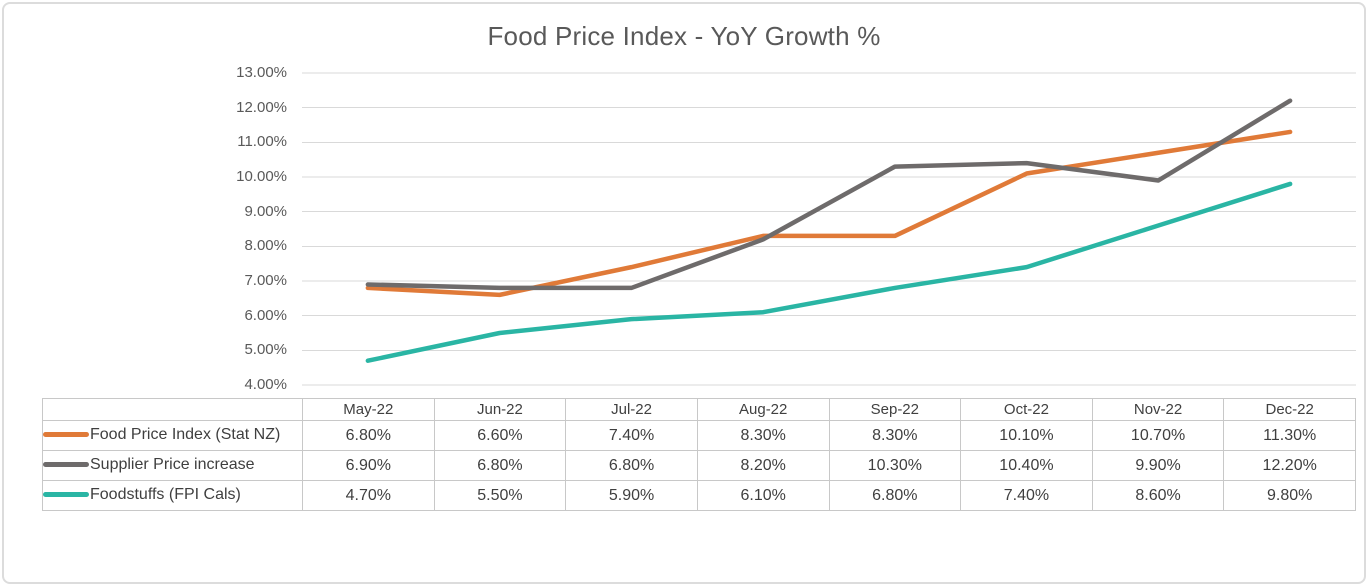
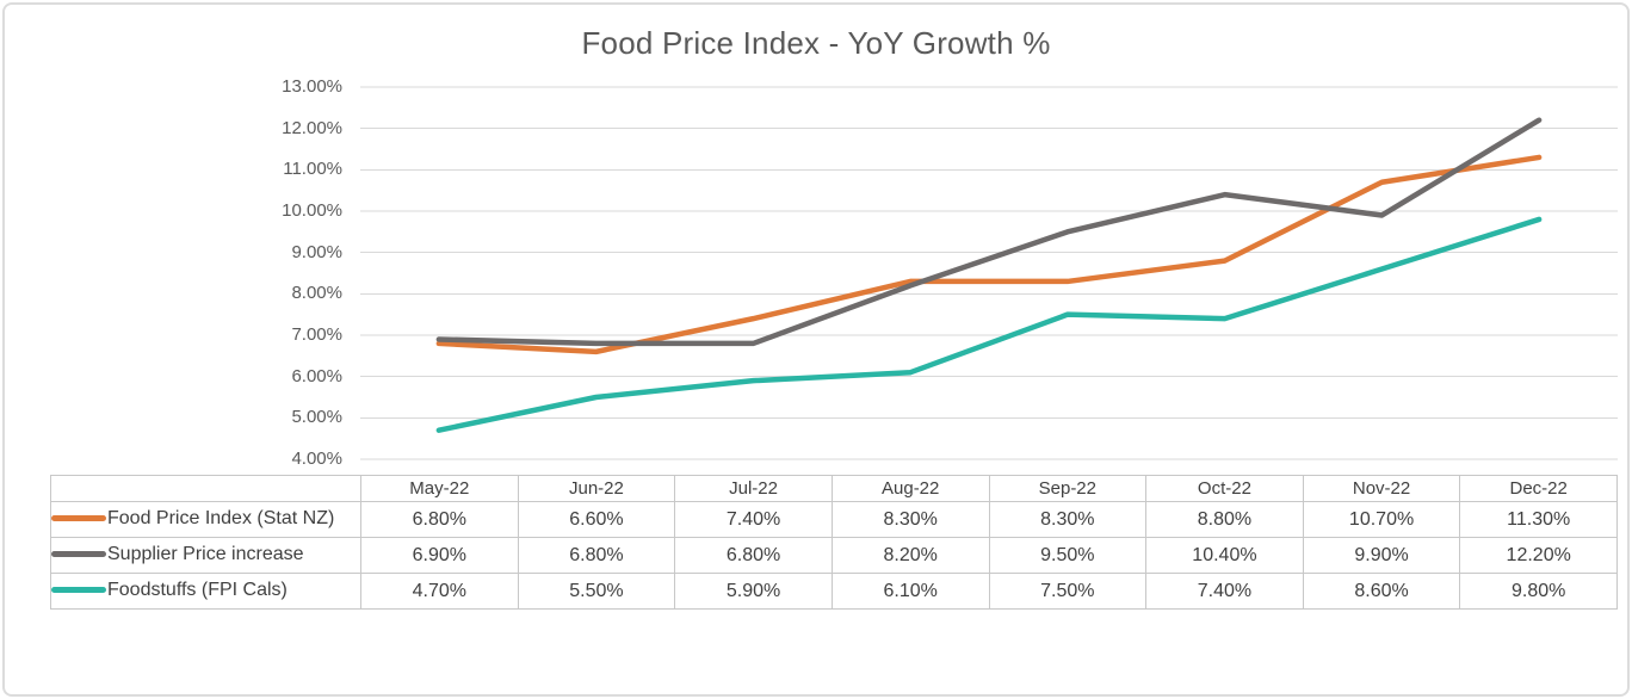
Supplier Price increase/Sep-22: 10.30% -> 9.50%
Foodstuffs (FPI Cals)/Sep-22: 6.80% -> 7.50%
Food Price Index (Stat NZ)/Oct-22: 10.10% -> 8.80%
